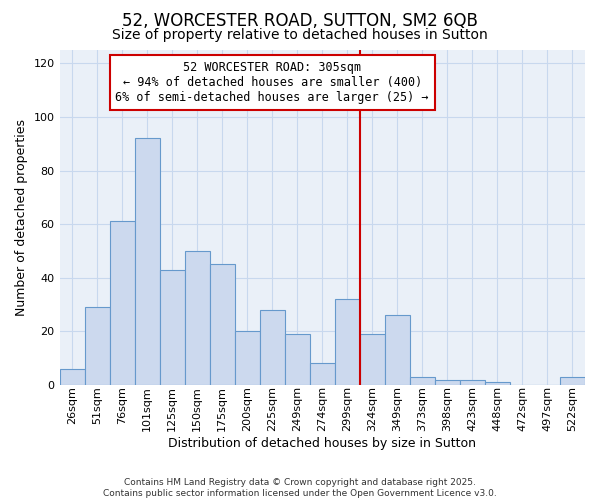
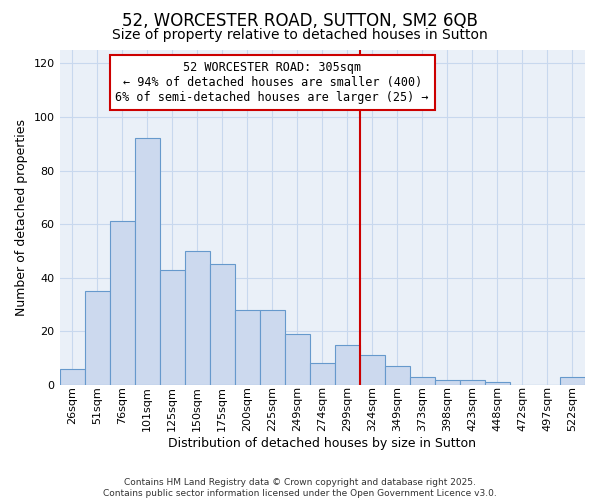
51sqm: 29 -> 35
200sqm: 20 -> 28
299sqm: 32 -> 15
324sqm: 19 -> 11
349sqm: 26 -> 7
